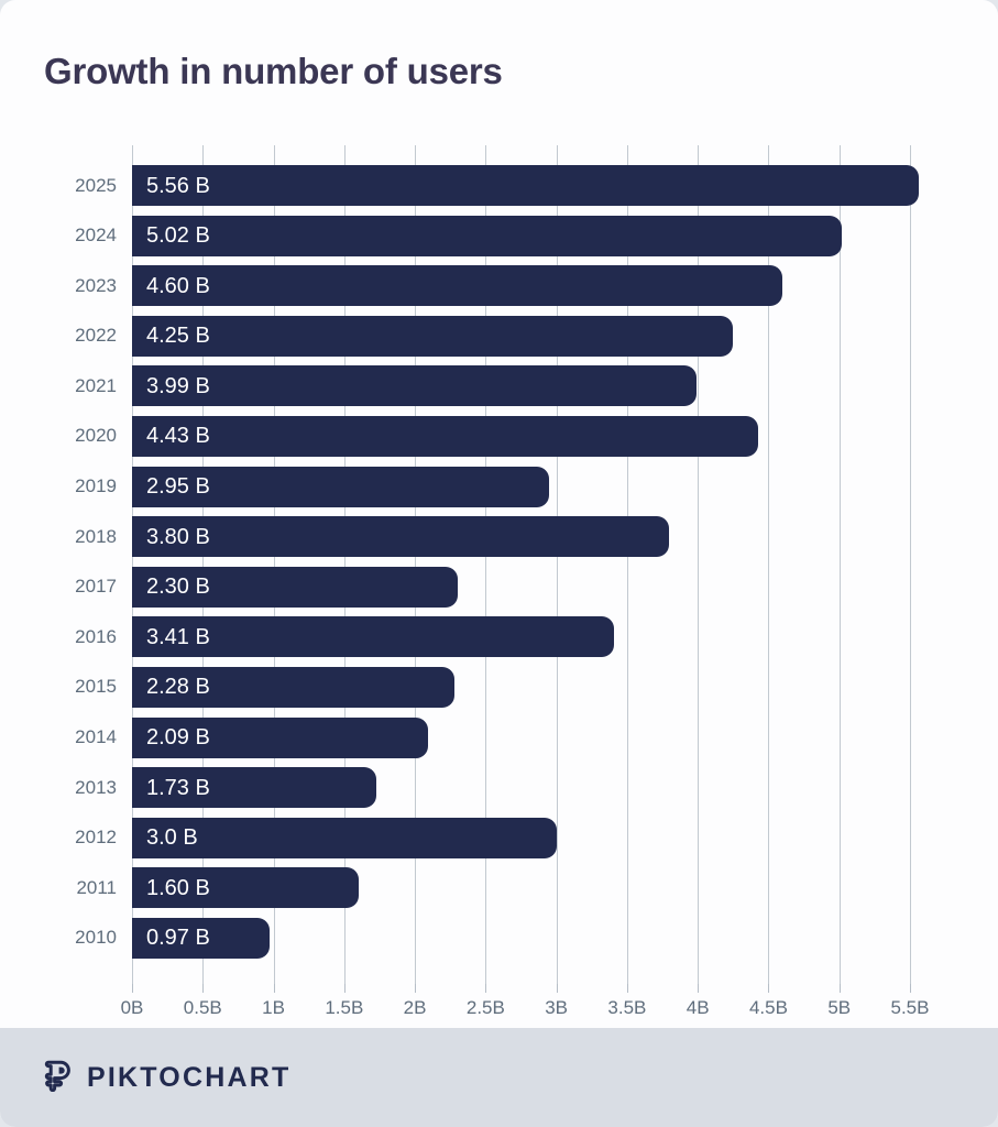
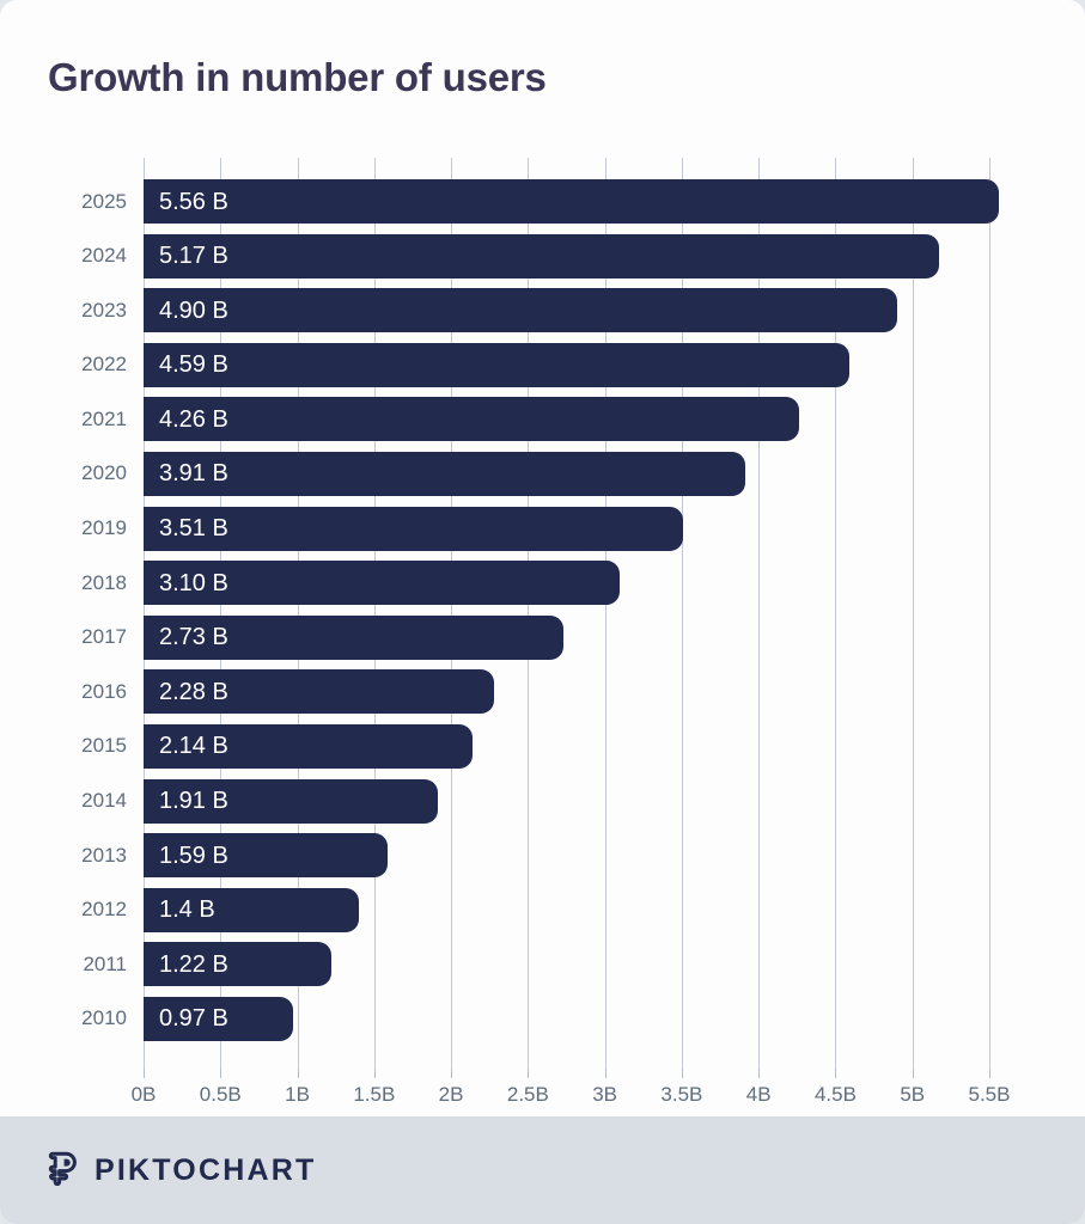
2024: 5.02 -> 5.17
2023: 4.60 -> 4.90
2022: 4.25 -> 4.59
2021: 3.99 -> 4.26
2020: 4.43 -> 3.91
2019: 2.95 -> 3.51
2018: 3.80 -> 3.10
2017: 2.30 -> 2.73
2016: 3.41 -> 2.28
2015: 2.28 -> 2.14
2014: 2.09 -> 1.91
2013: 1.73 -> 1.59
2012: 3.0 -> 1.4
2011: 1.60 -> 1.22
